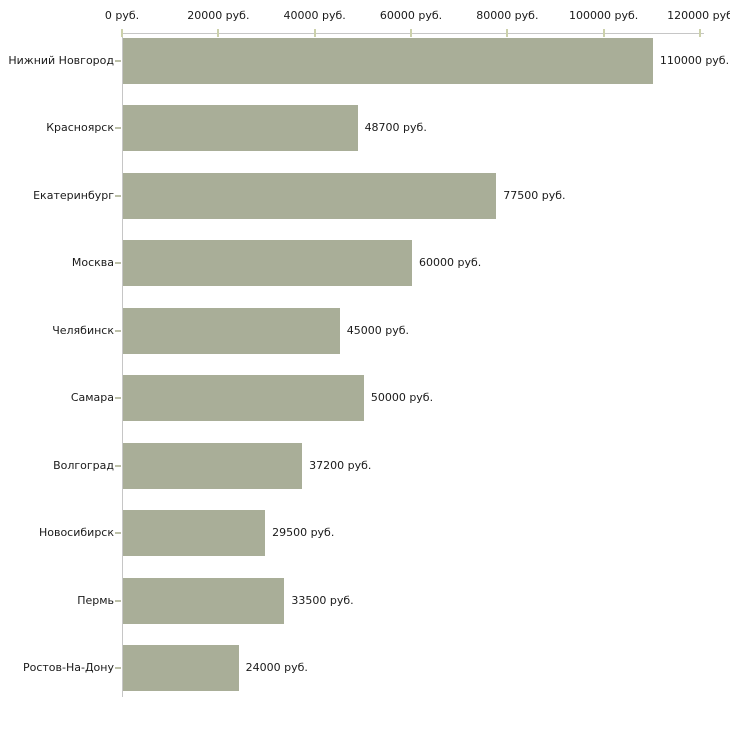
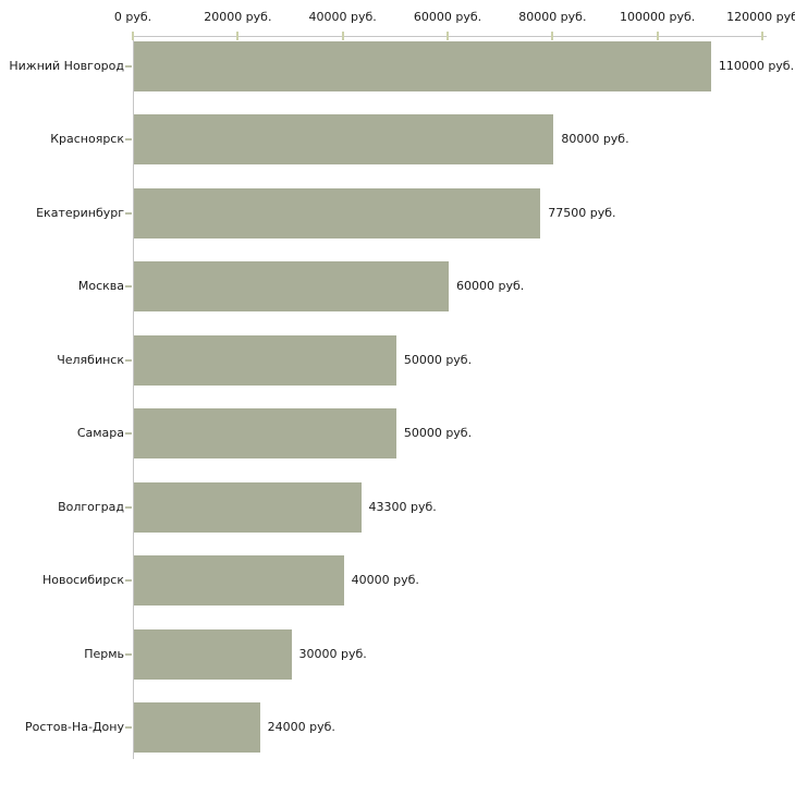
Красноярск: 48700 -> 80000
Челябинск: 45000 -> 50000
Волгоград: 37200 -> 43300
Новосибирск: 29500 -> 40000
Пермь: 33500 -> 30000
